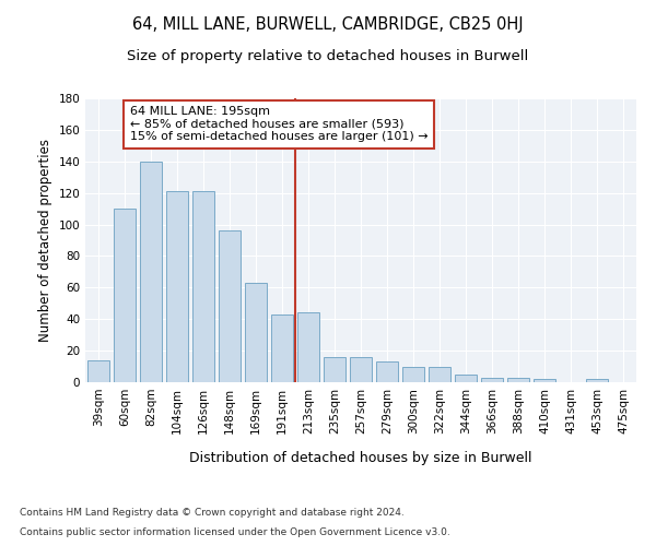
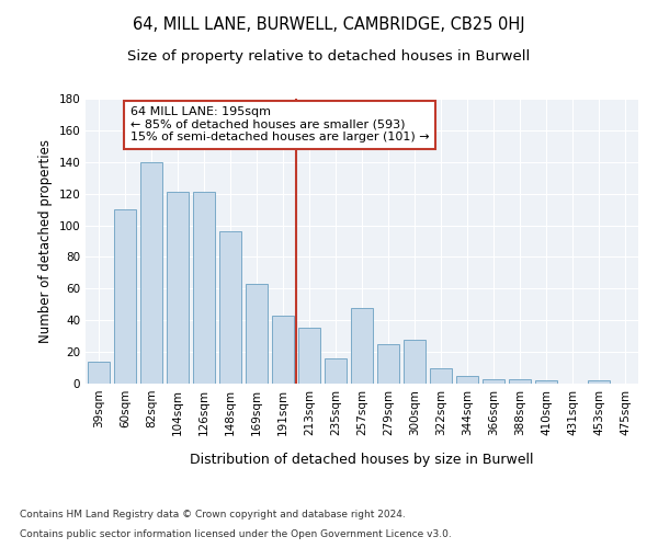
213sqm: 44 -> 35
257sqm: 16 -> 48
279sqm: 13 -> 25
300sqm: 10 -> 28
